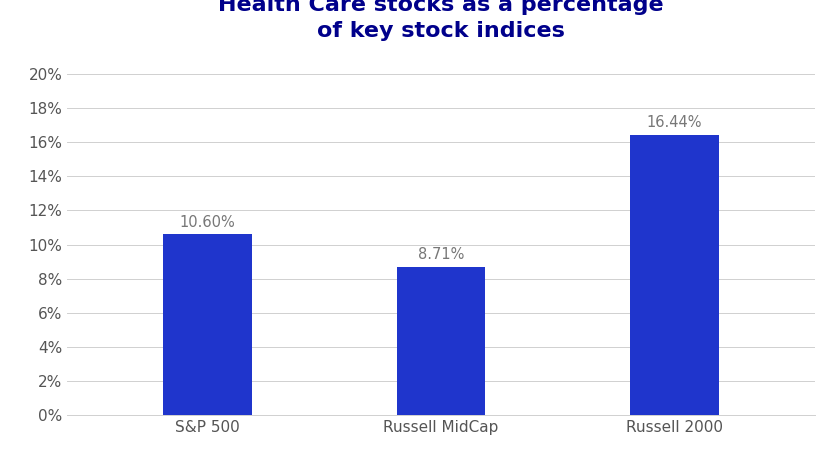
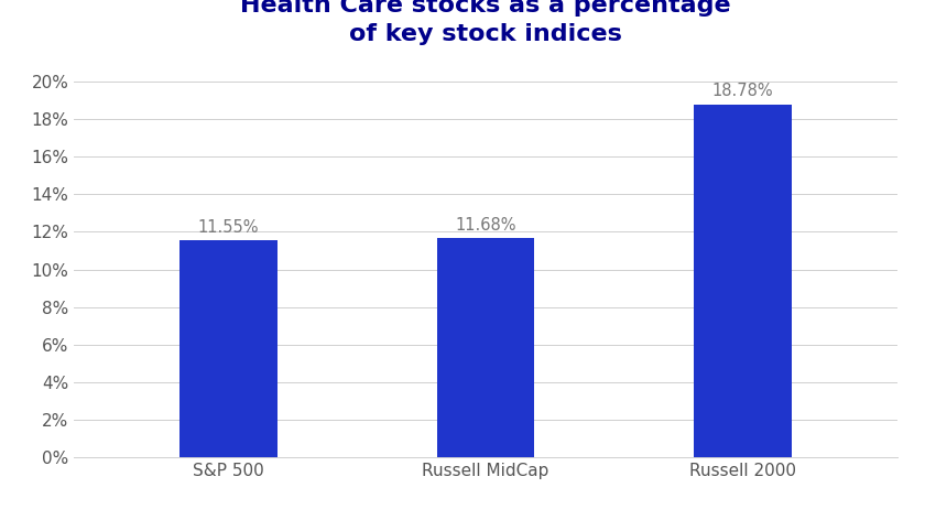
S&P 500: 10.60% -> 11.55%
Russell MidCap: 8.71% -> 11.68%
Russell 2000: 16.44% -> 18.78%
